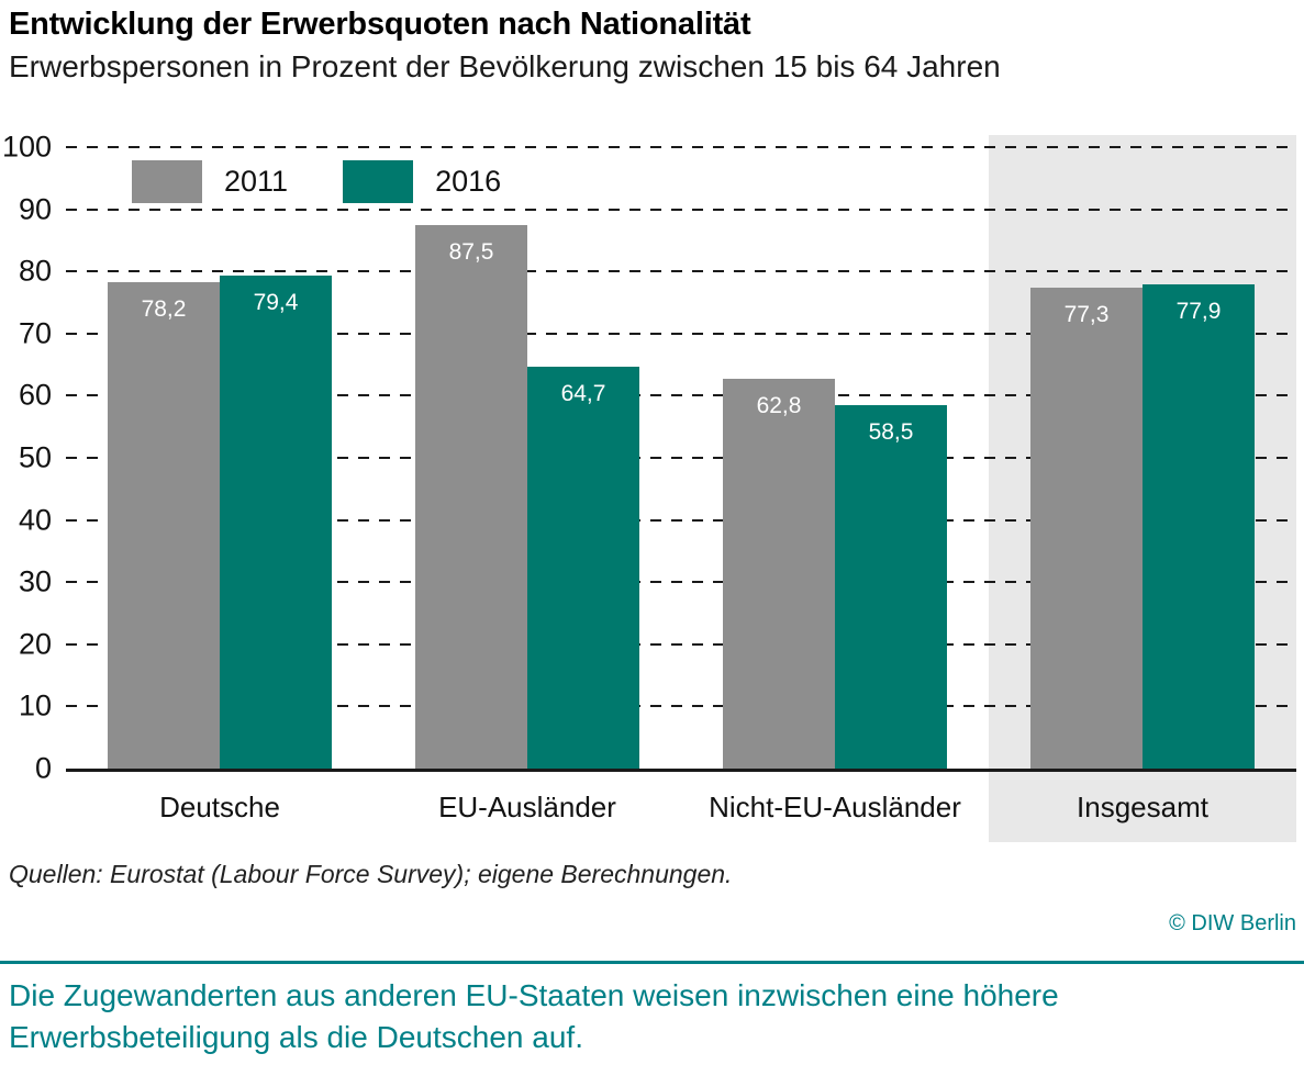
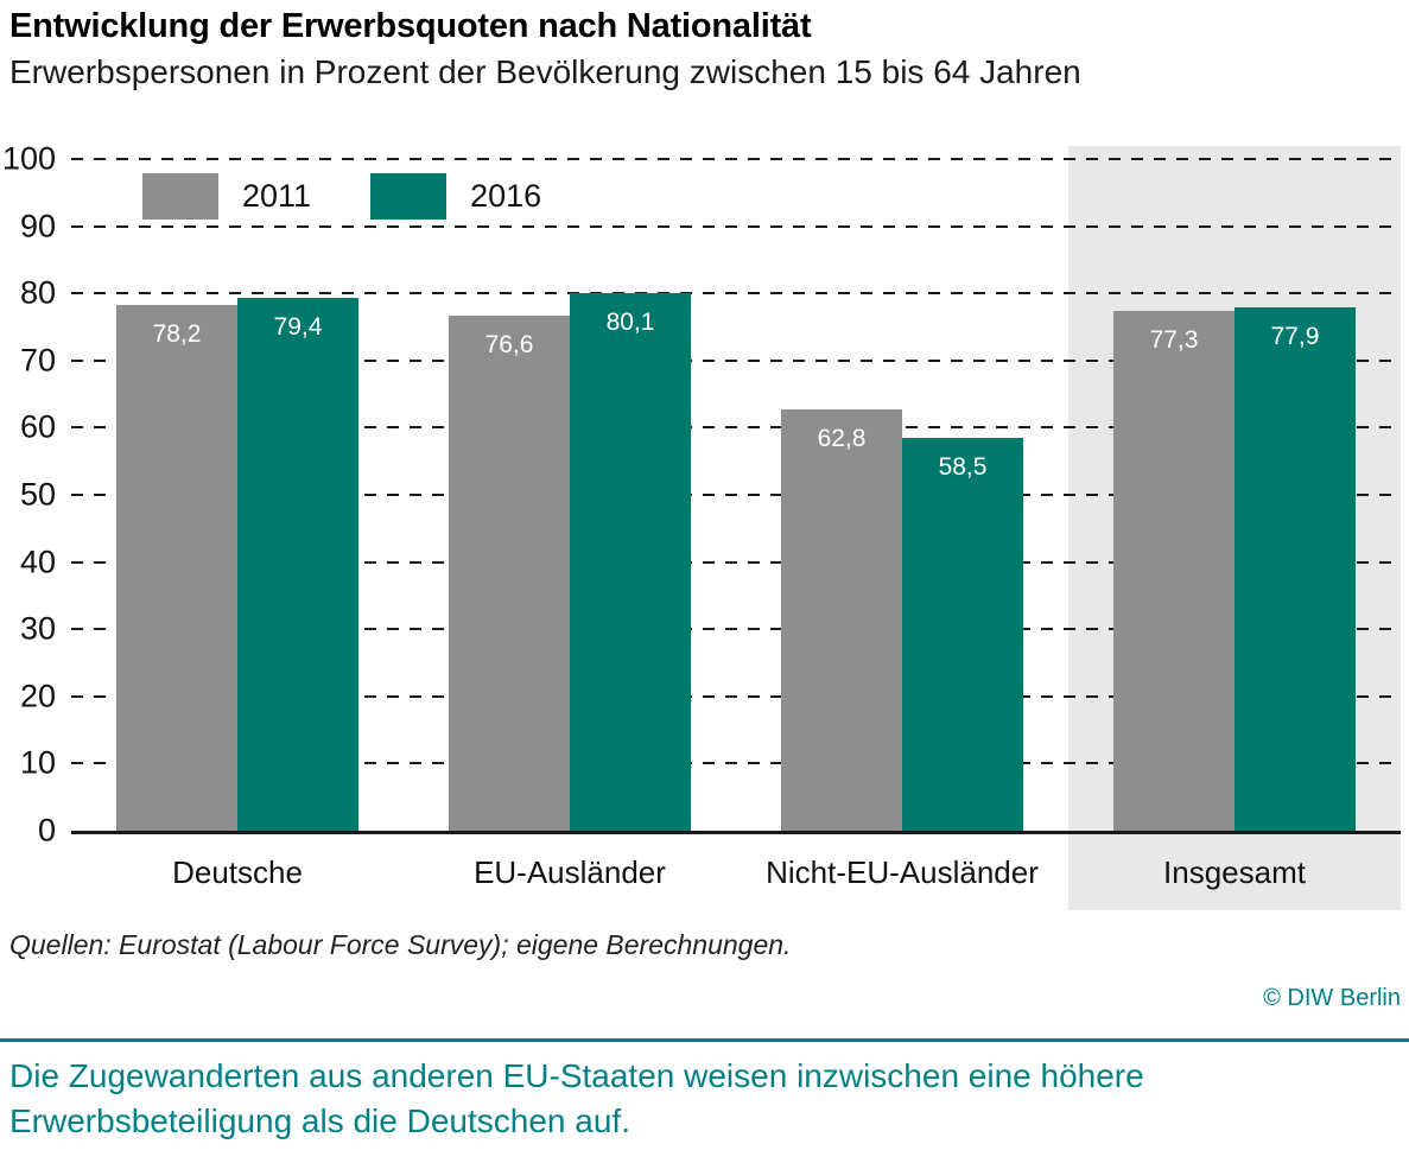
2011/EU-Ausländer: 87,5 -> 76,6
2016/EU-Ausländer: 64,7 -> 80,1
